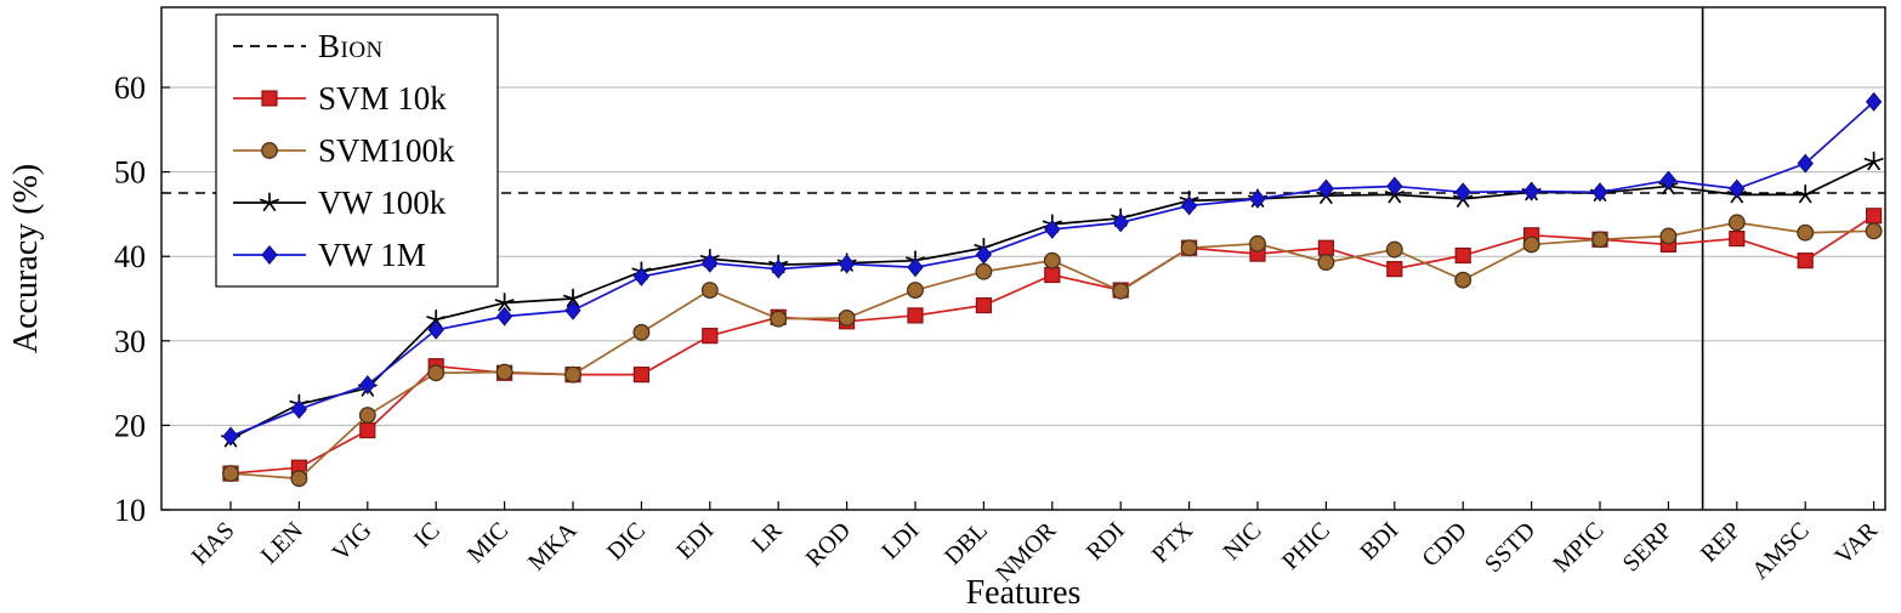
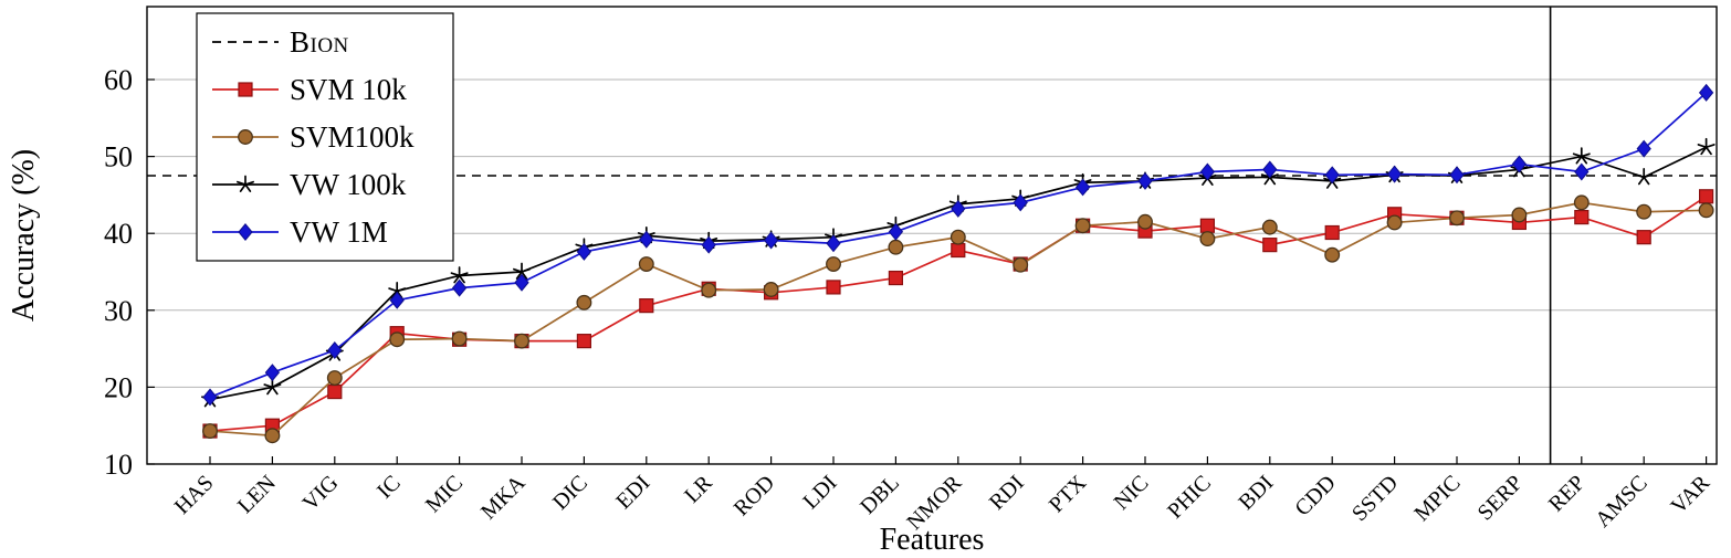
VW 100k/LEN: 22 -> 20
VW 100k/REP: 47 -> 50
